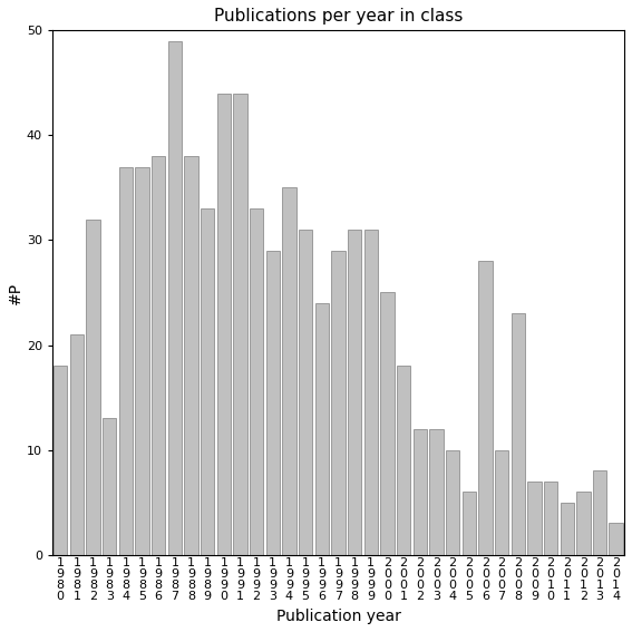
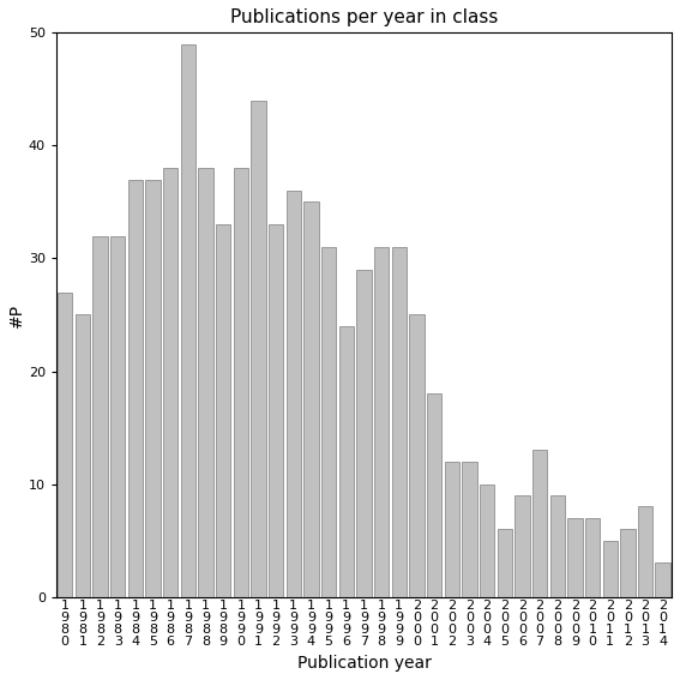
1 9 8 0: 18 -> 27
1 9 8 1: 21 -> 25
1 9 8 3: 13 -> 32
1 9 9 0: 44 -> 38
1 9 9 3: 29 -> 36
2 0 0 6: 28 -> 9
2 0 0 7: 10 -> 13
2 0 0 8: 23 -> 9
